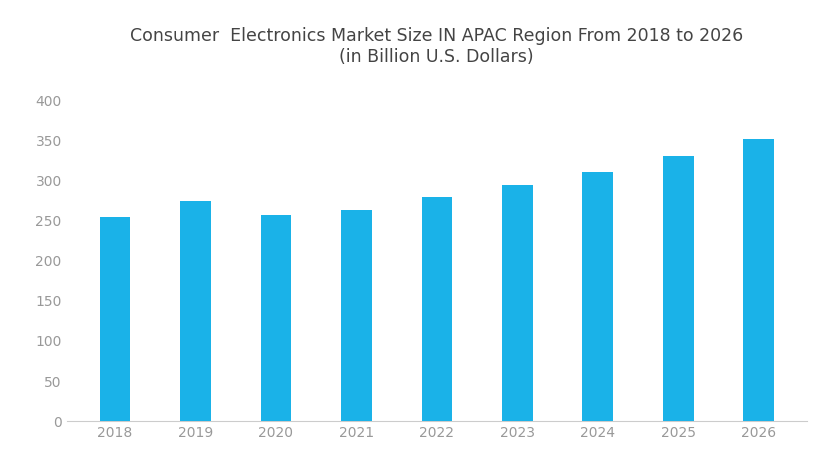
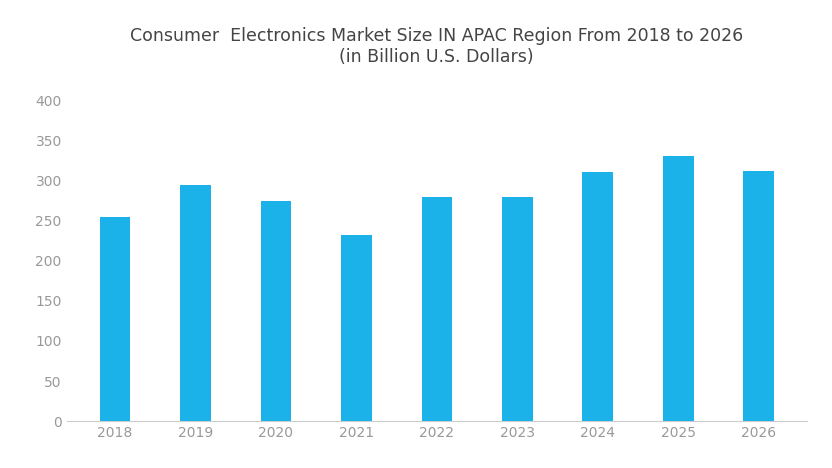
2019: 274 -> 294
2020: 257 -> 274
2021: 263 -> 232
2023: 295 -> 280
2026: 352 -> 312
